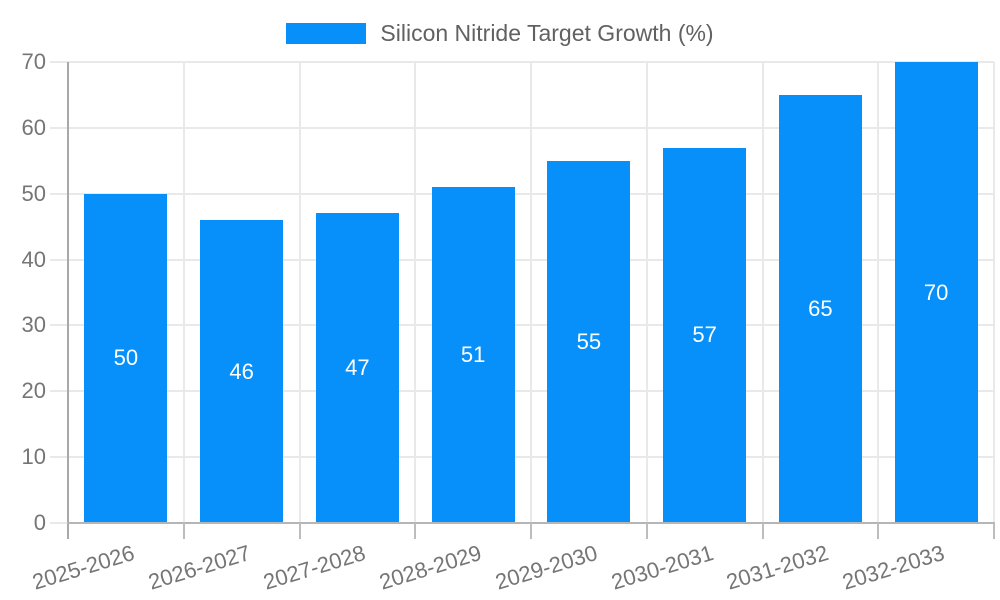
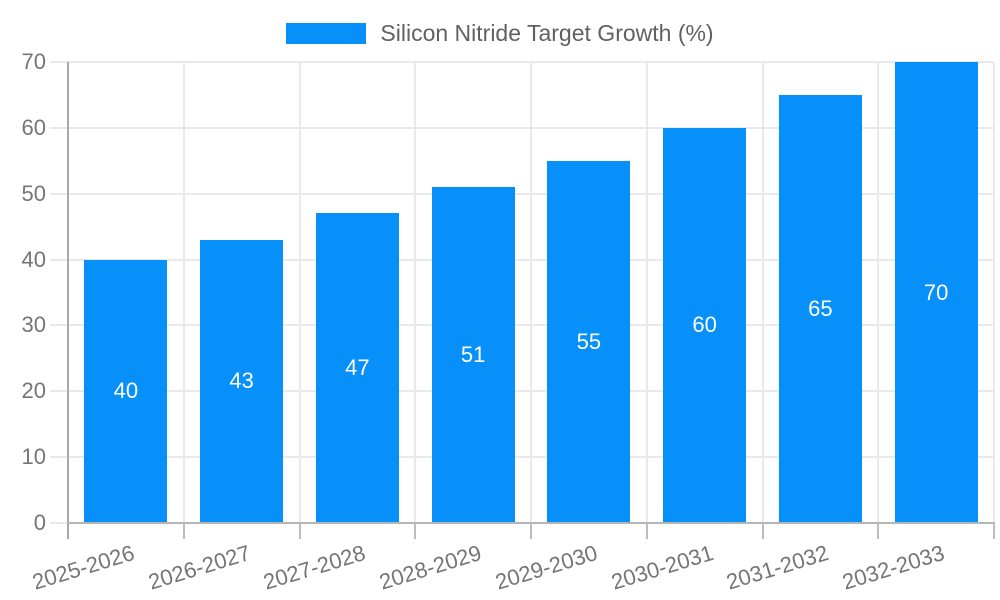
2025-2026: 50 -> 40
2026-2027: 46 -> 43
2030-2031: 57 -> 60
